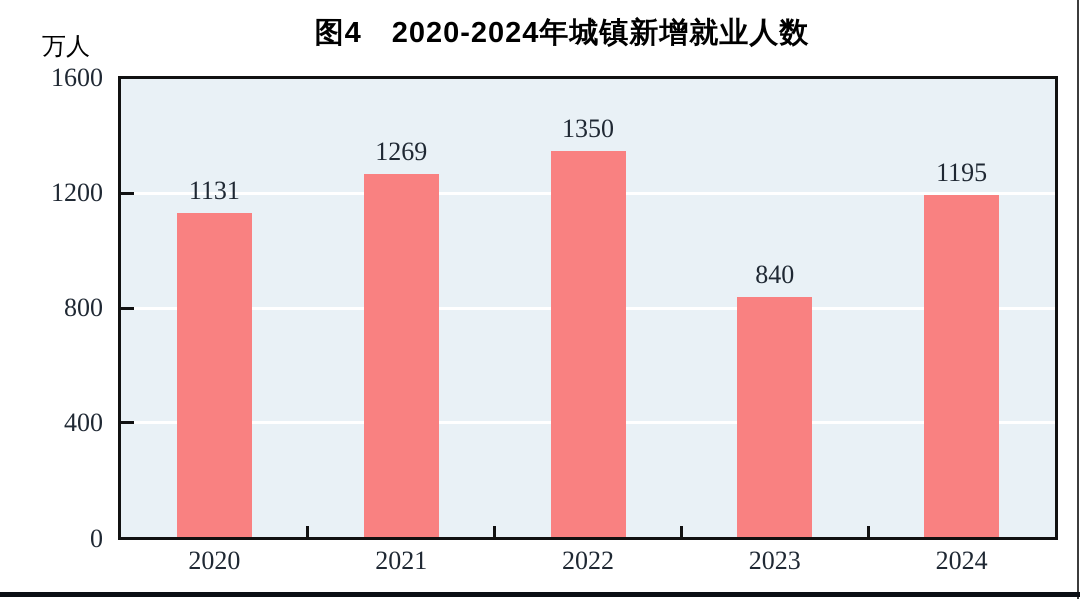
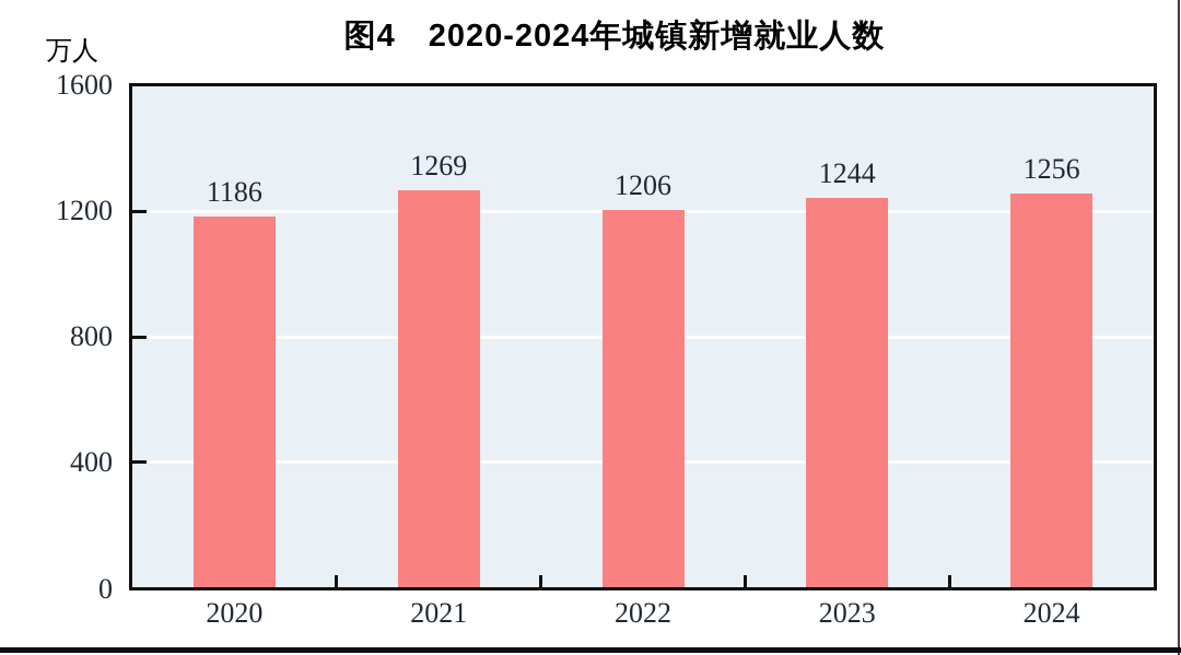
2020: 1131 -> 1186
2022: 1350 -> 1206
2023: 840 -> 1244
2024: 1195 -> 1256
